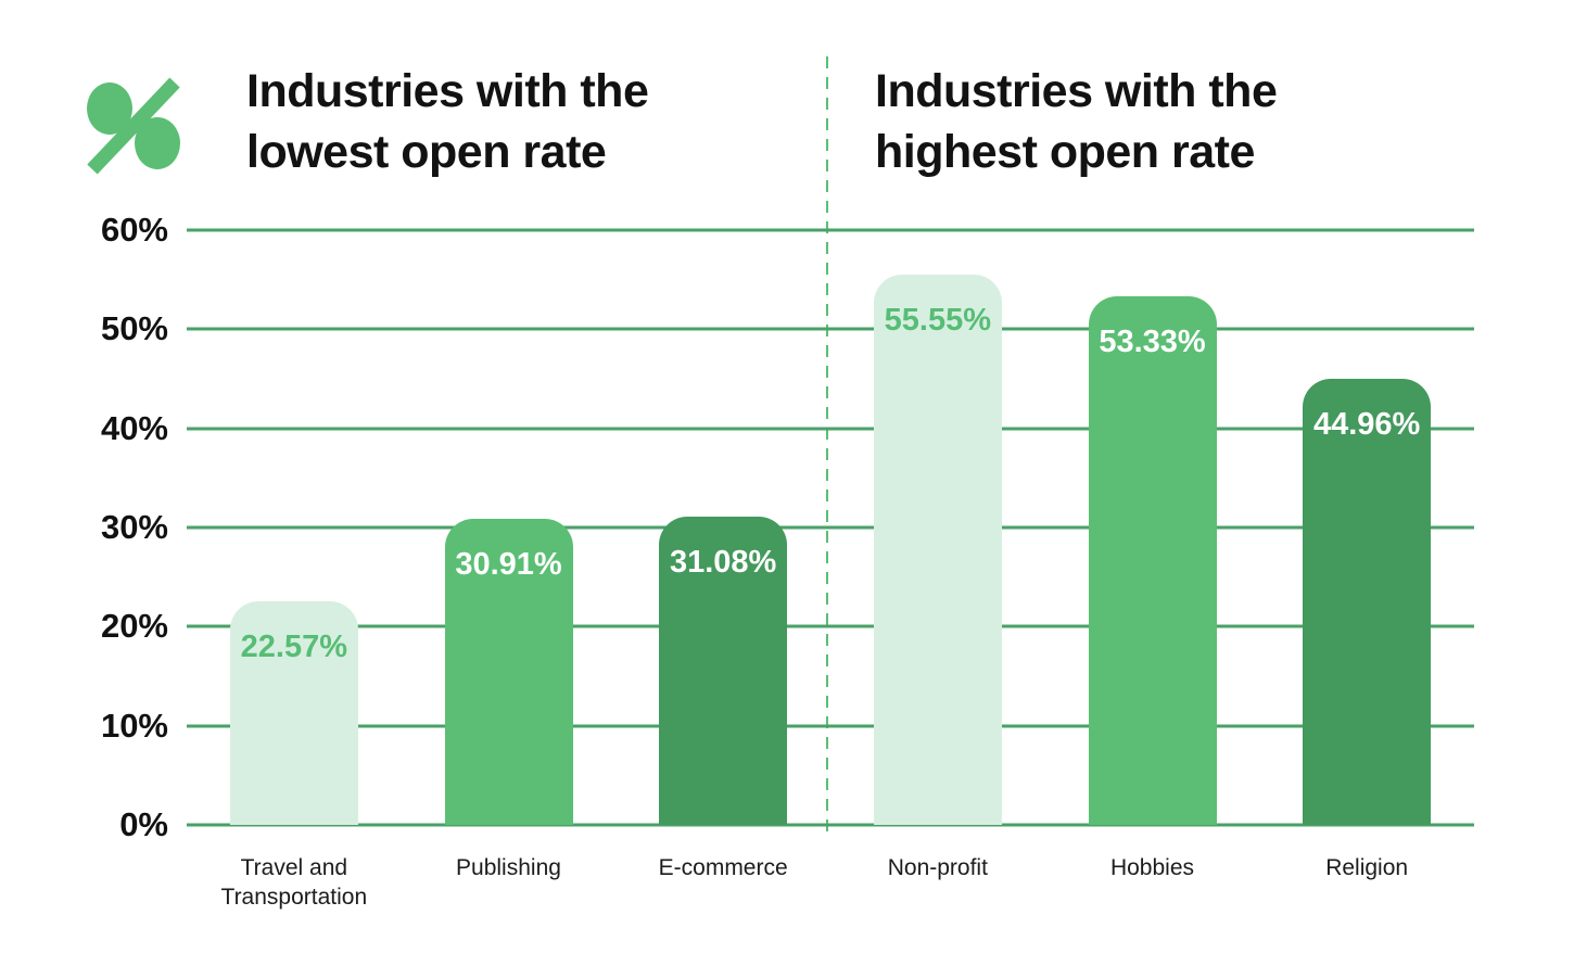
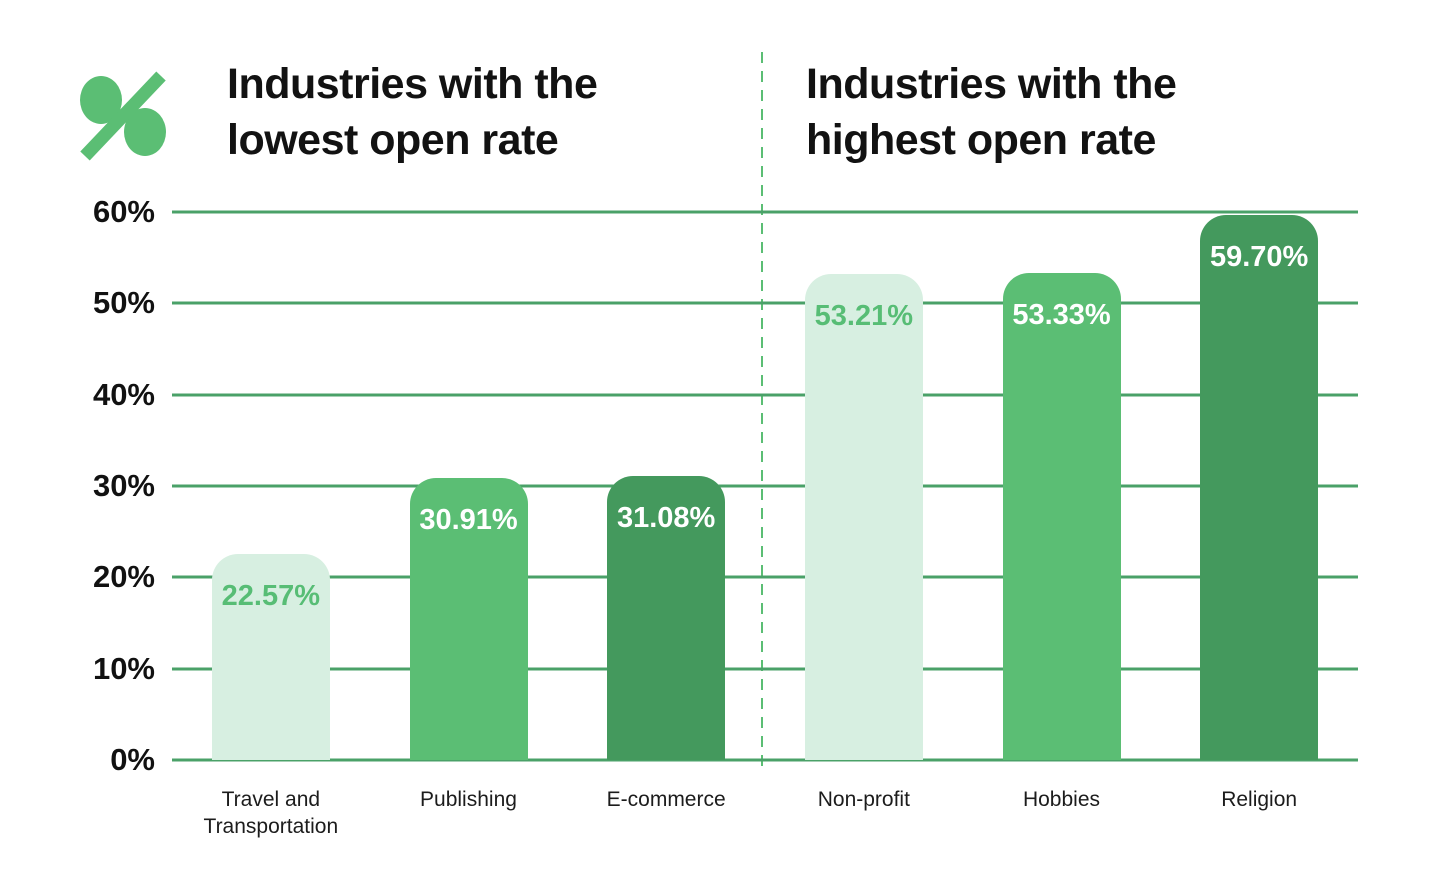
Non-profit: 55.55% -> 53.21%
Religion: 44.96% -> 59.70%
